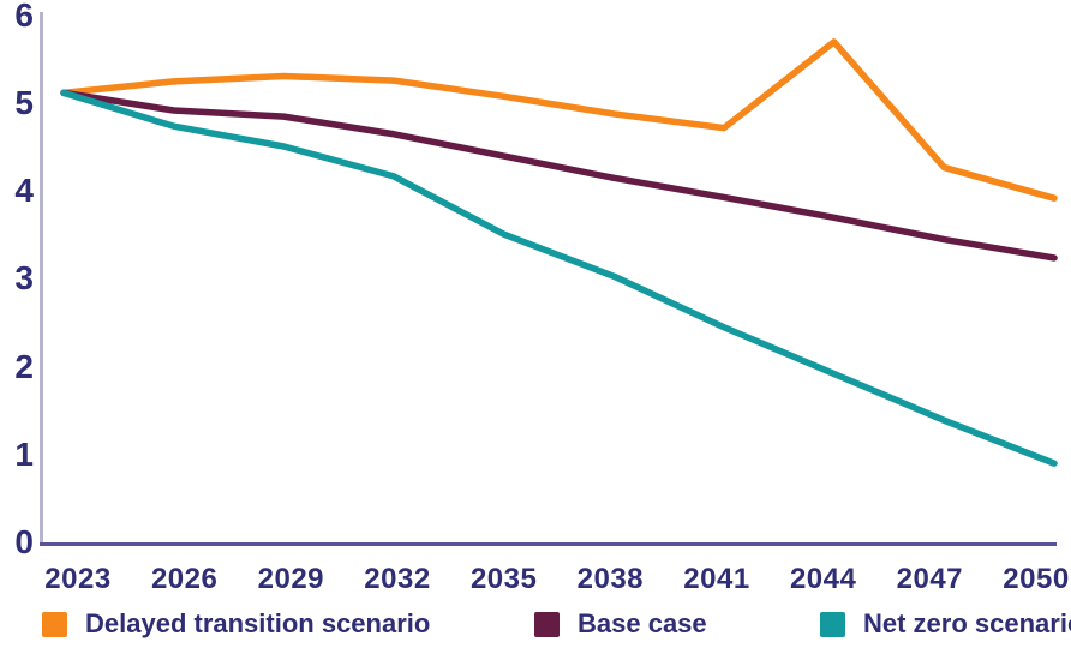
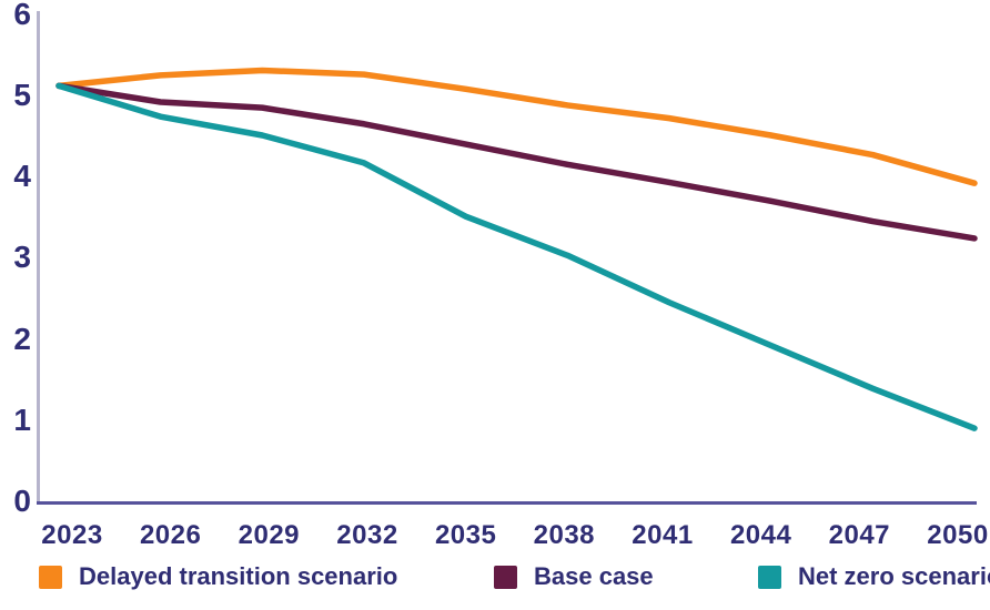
Delayed transition scenario/2044: 5.7 -> 4.5
